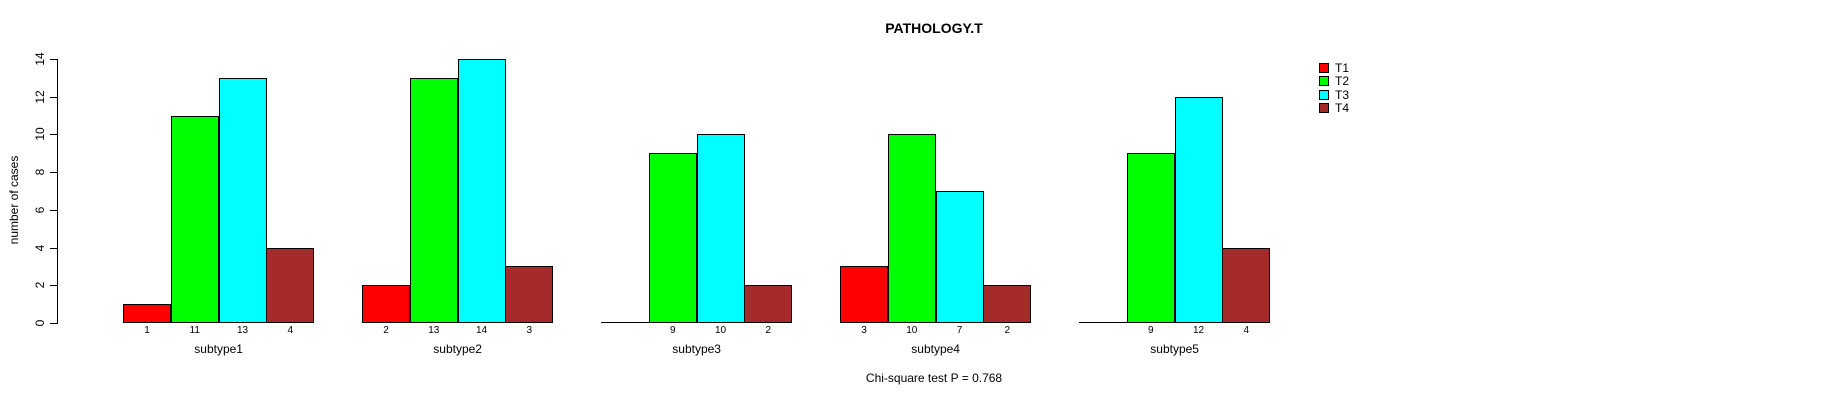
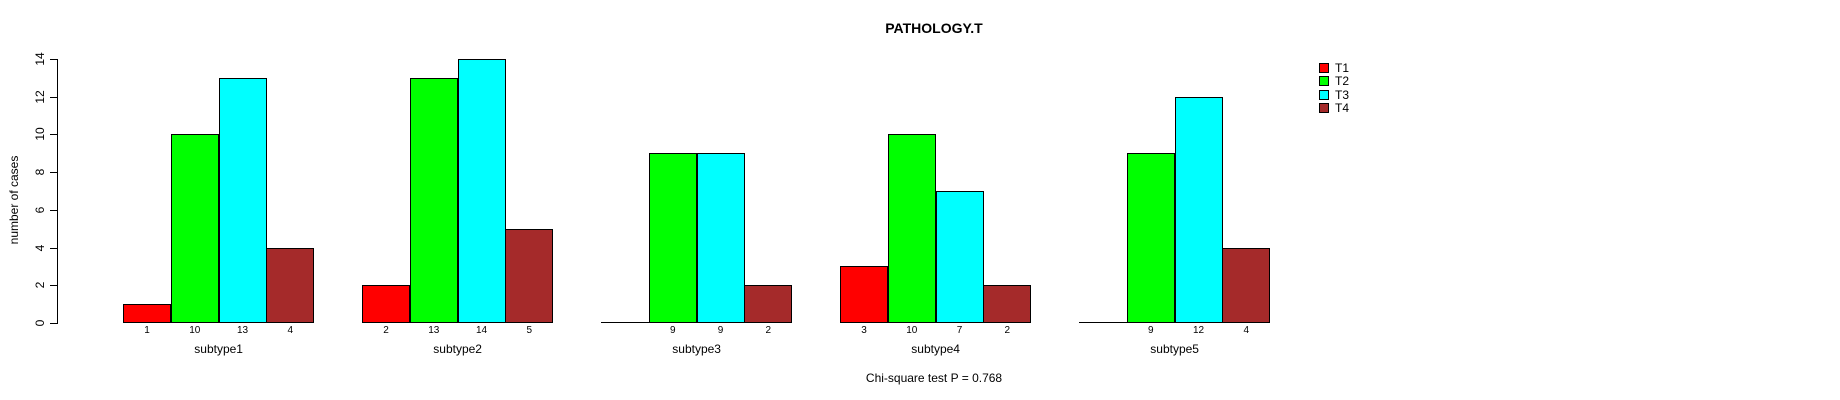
T2/subtype1: 11 -> 10
T4/subtype2: 3 -> 5
T3/subtype3: 10 -> 9
